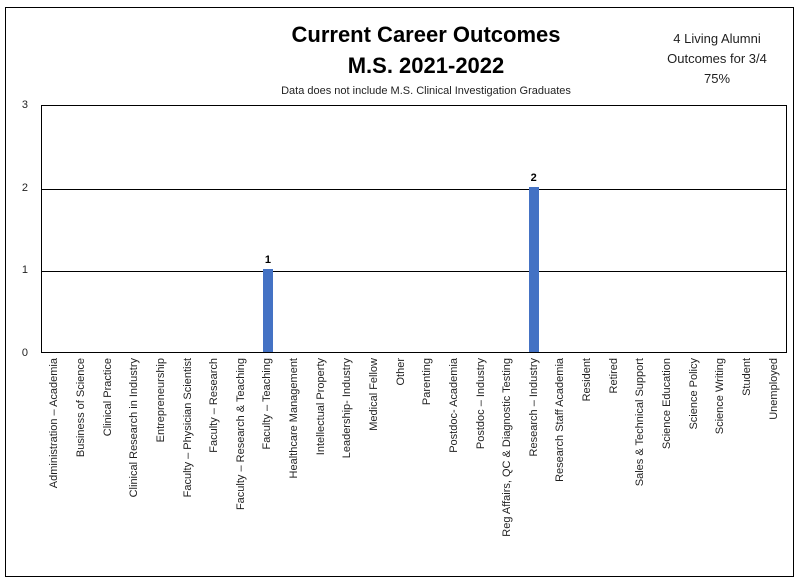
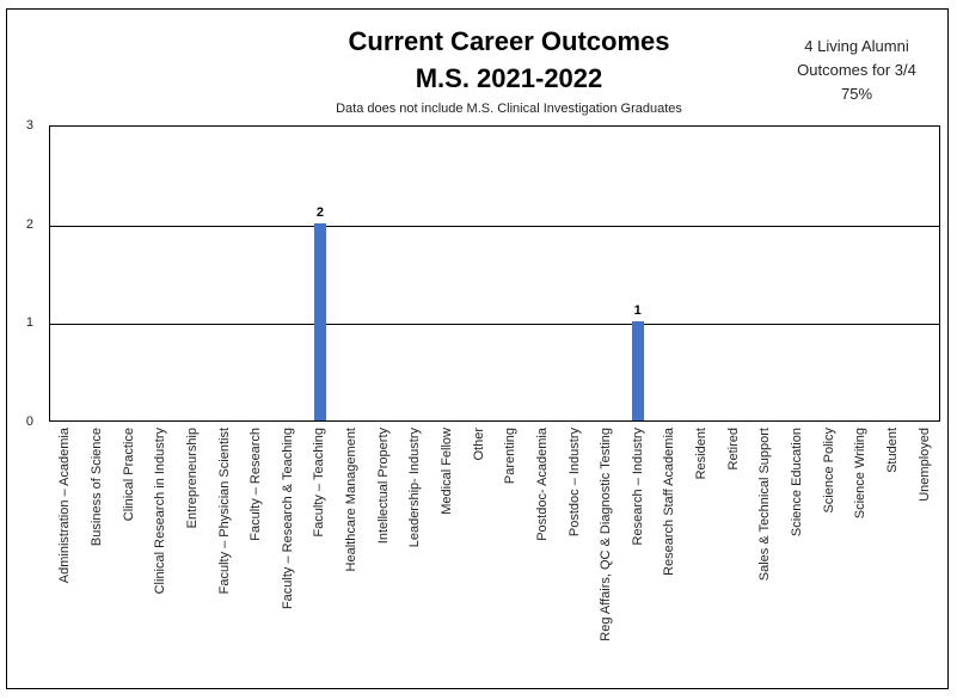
Faculty – Teaching: 1 -> 2
Research – Industry: 2 -> 1
